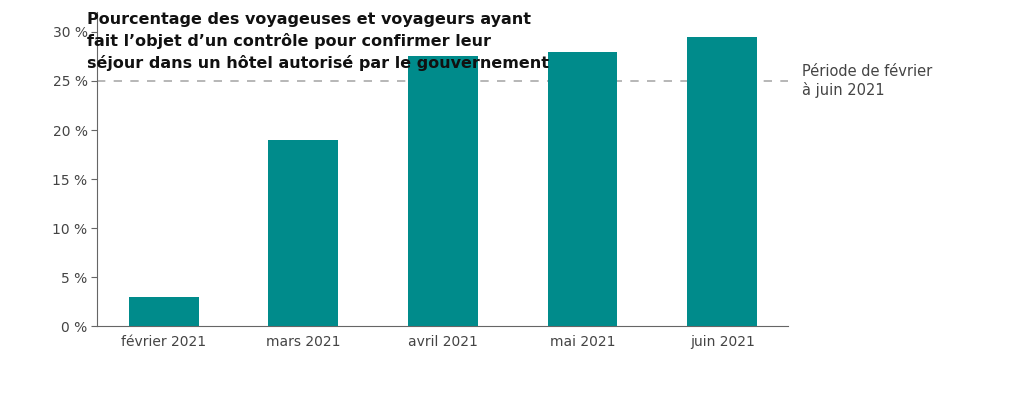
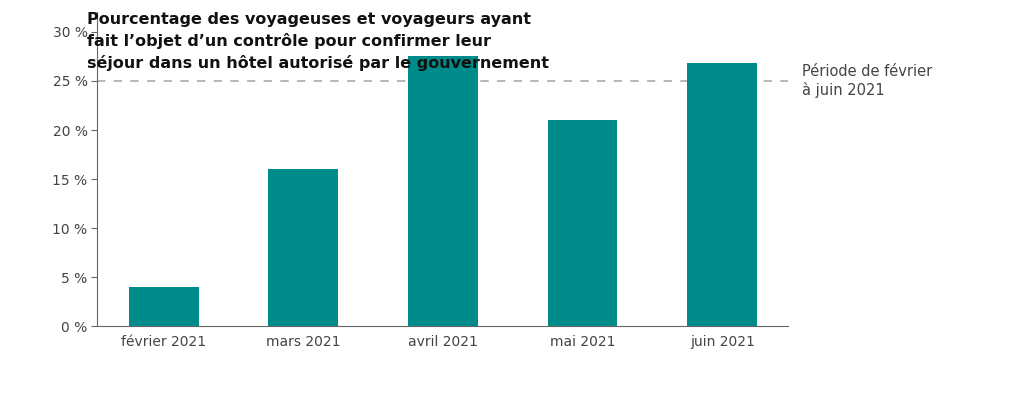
février 2021: 3.0 % -> 4.0 %
mars 2021: 19.0 % -> 16.0 %
mai 2021: 28.0 % -> 21.0 %
juin 2021: 29.5 % -> 26.8 %
